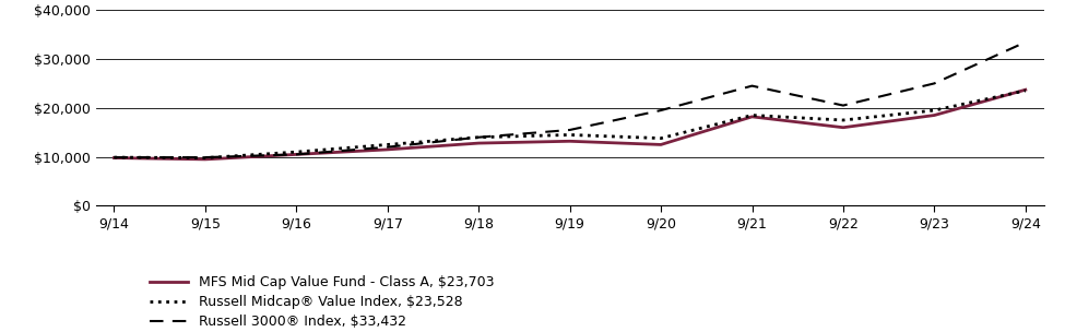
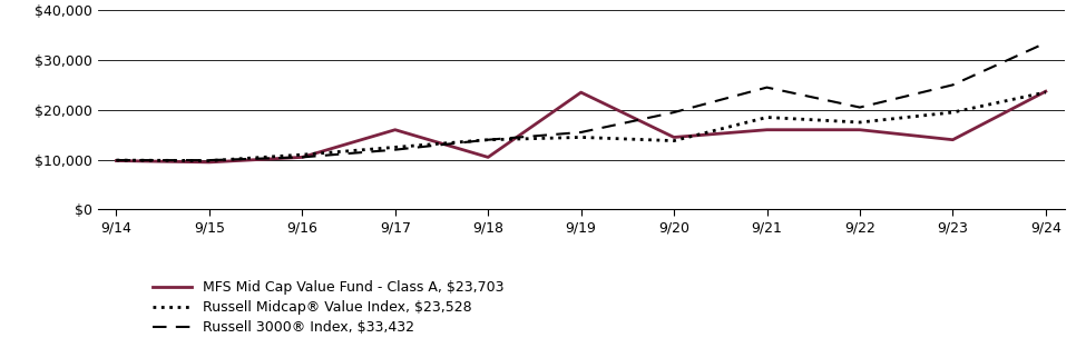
MFS Mid Cap Value Fund - Class A, $23,703/9/17: $11,500 -> $16,000
MFS Mid Cap Value Fund - Class A, $23,703/9/18: $12,800 -> $10,500
MFS Mid Cap Value Fund - Class A, $23,703/9/19: $13,200 -> $23,500
MFS Mid Cap Value Fund - Class A, $23,703/9/20: $12,500 -> $14,500
MFS Mid Cap Value Fund - Class A, $23,703/9/21: $18,200 -> $16,000
MFS Mid Cap Value Fund - Class A, $23,703/9/23: $18,500 -> $14,000
